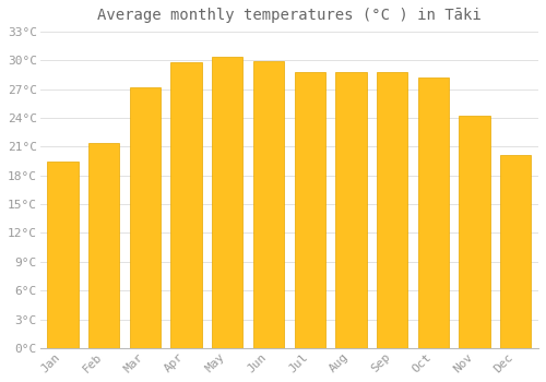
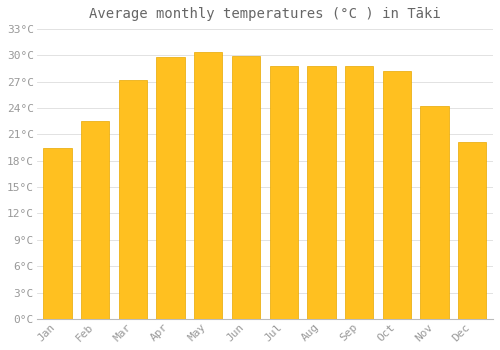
Feb: 21.4°C -> 22.5°C
